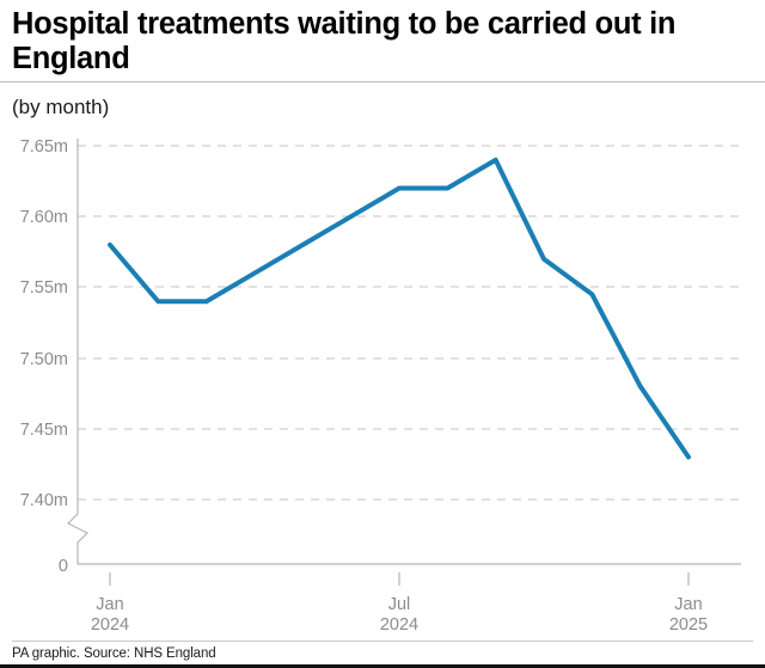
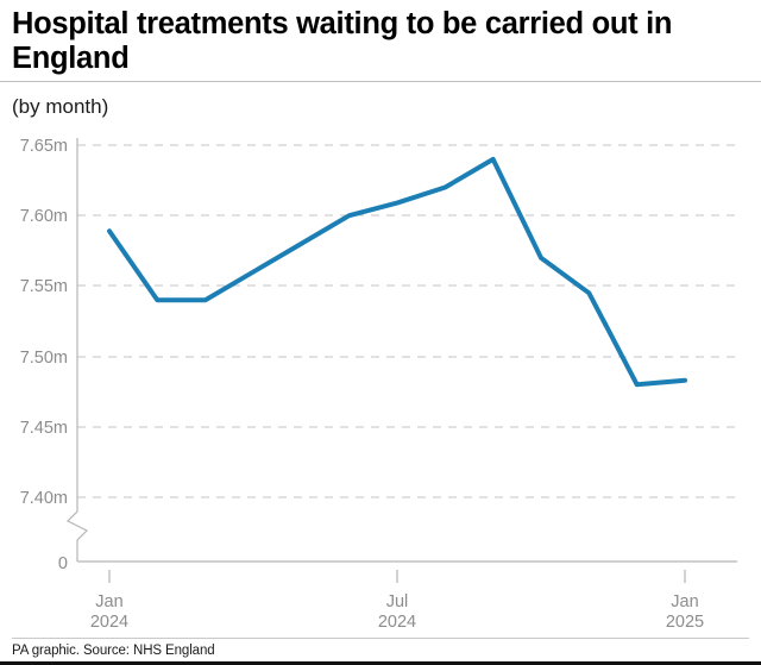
Jan 2024: 7.580m -> 7.589m
Jul 2024: 7.620m -> 7.609m
Jan 2025: 7.430m -> 7.483m
